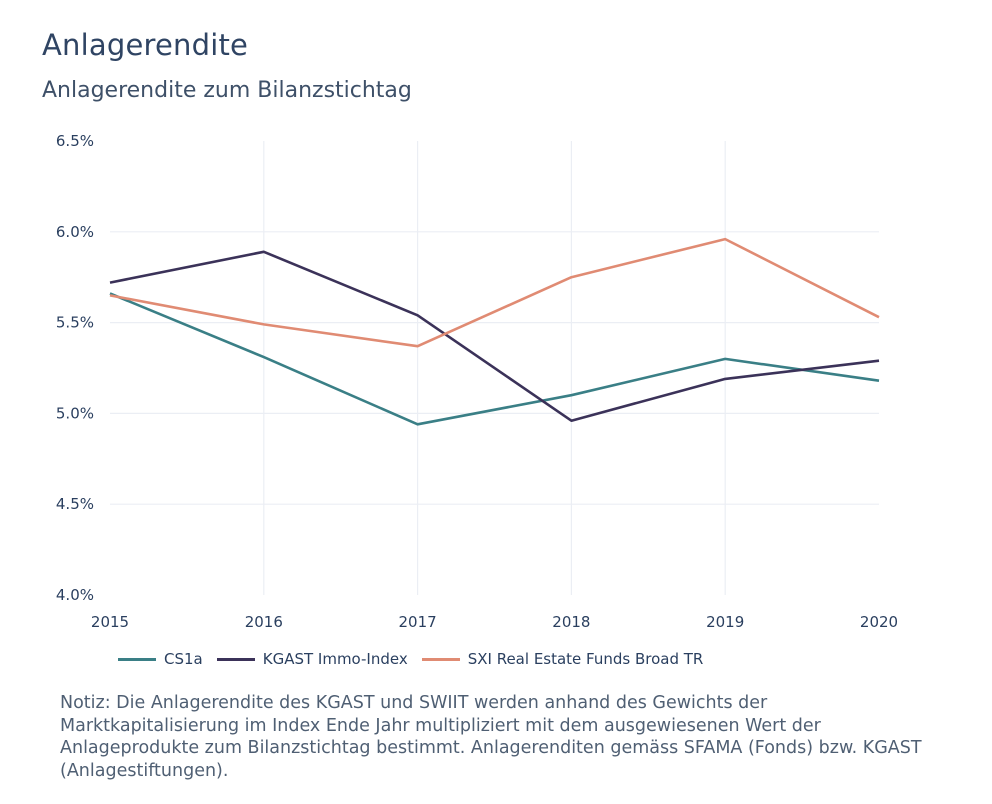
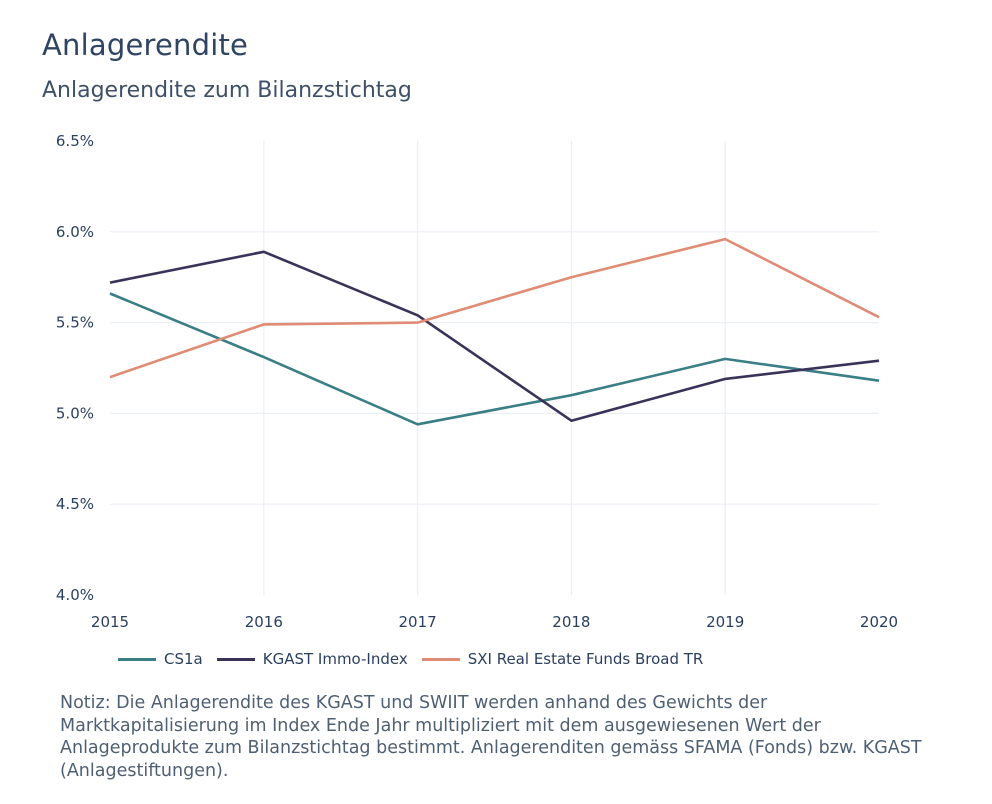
SXI Real Estate Funds Broad TR/2015: 5.65% -> 5.20%
SXI Real Estate Funds Broad TR/2017: 5.37% -> 5.50%
